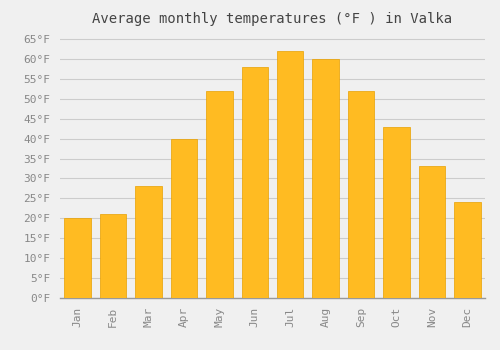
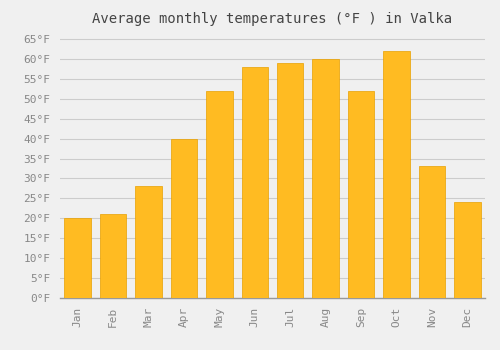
Jul: 62°F -> 59°F
Oct: 43°F -> 62°F
